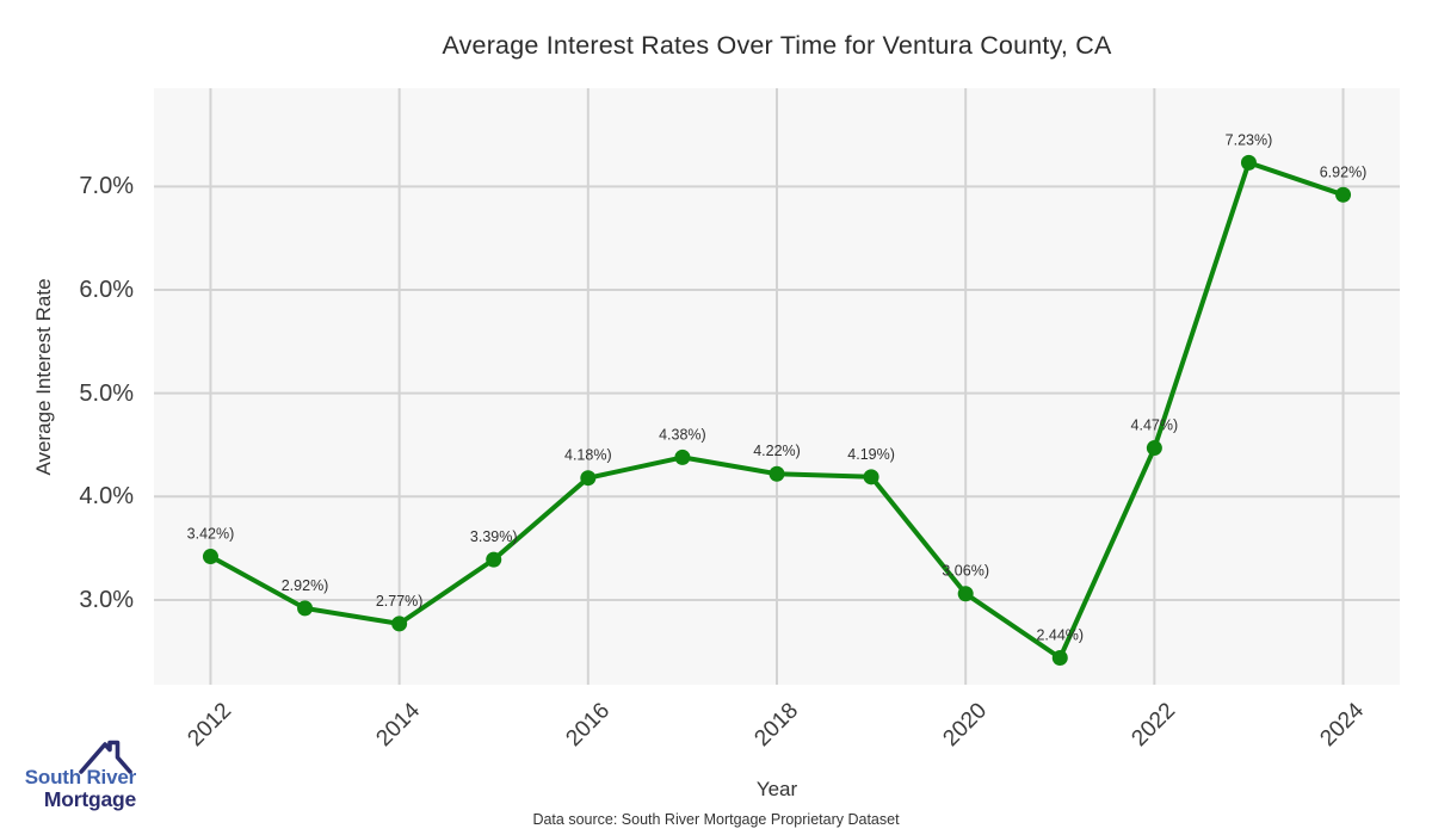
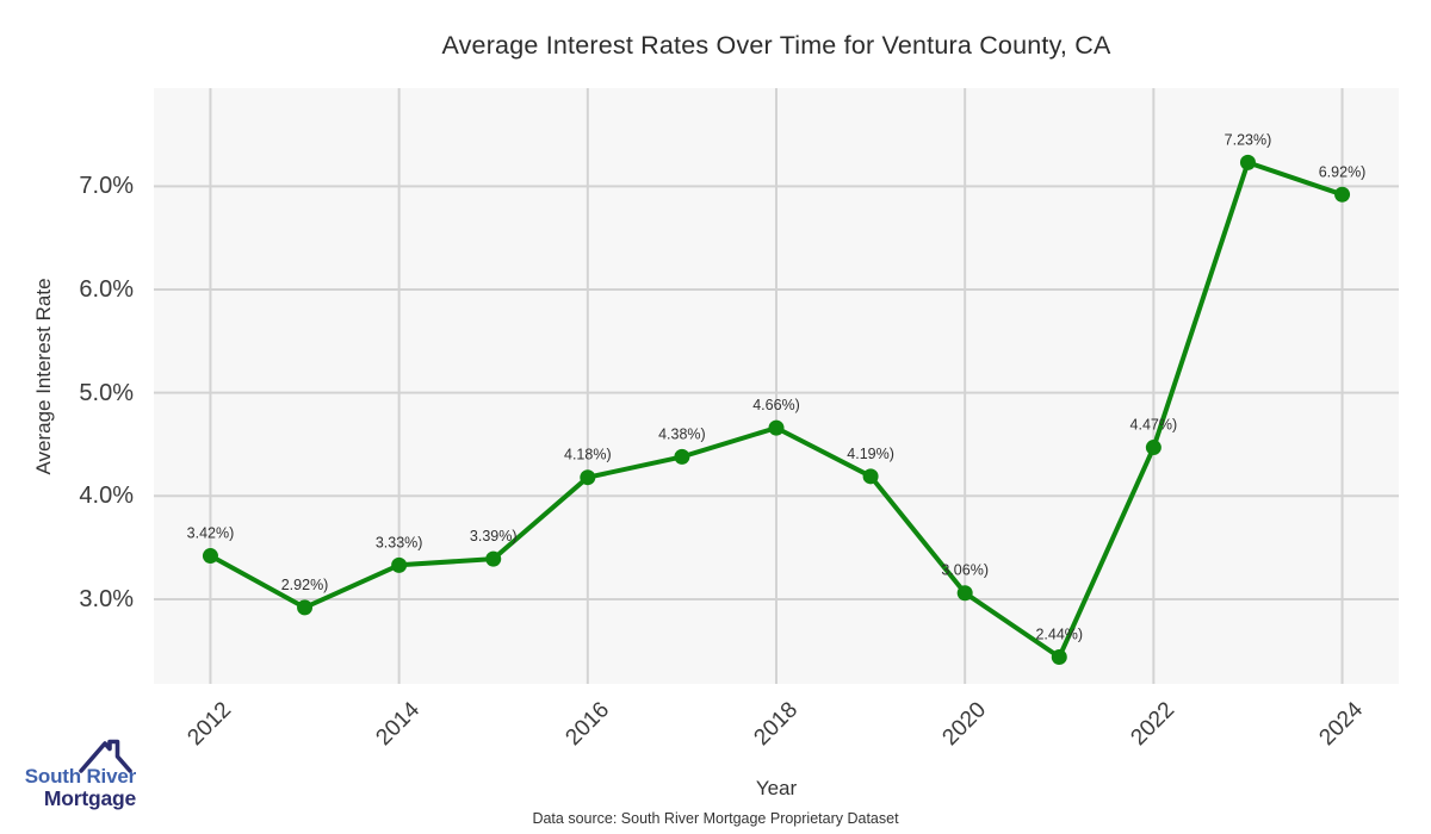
2014: 2.77% -> 3.33%
2018: 4.22% -> 4.66%
